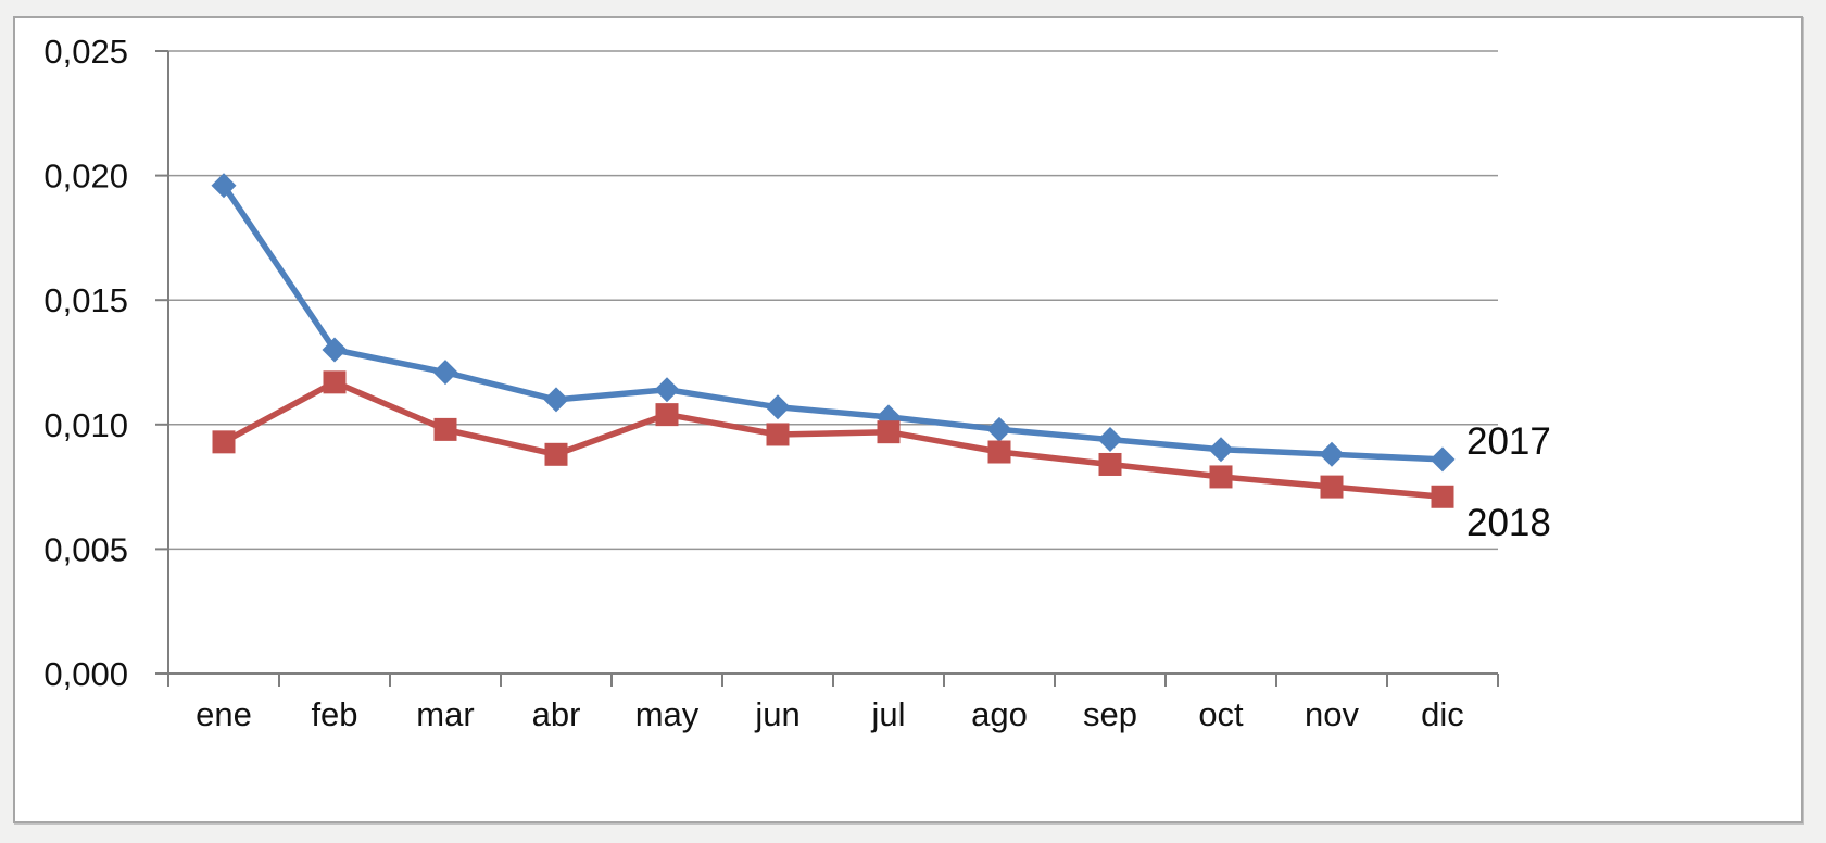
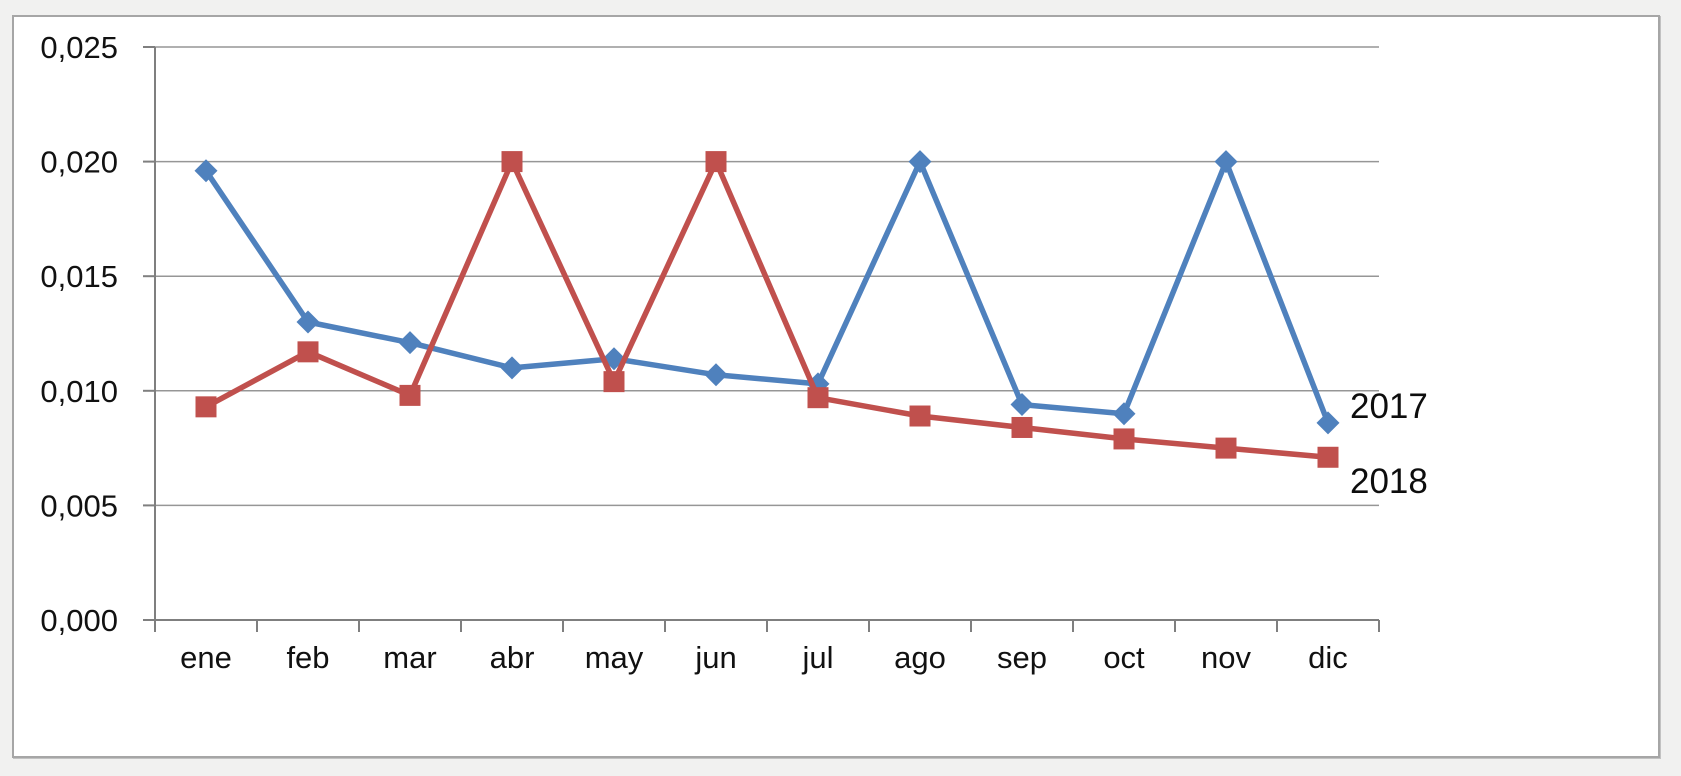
2018/abr: 0,01 -> 0,02
2018/jun: 0,01 -> 0,02
2017/ago: 0,01 -> 0,02
2017/nov: 0,01 -> 0,02
